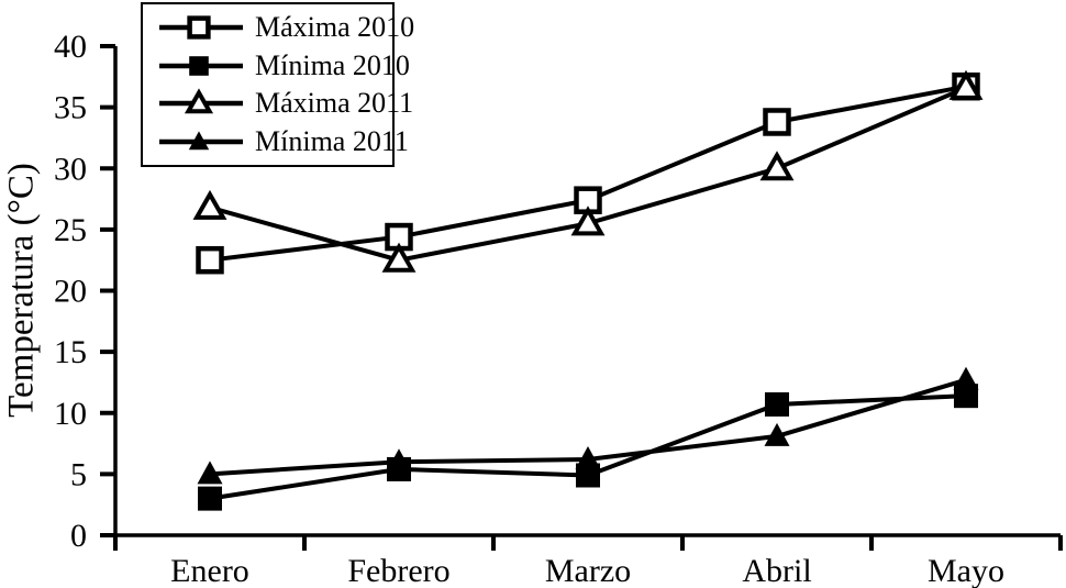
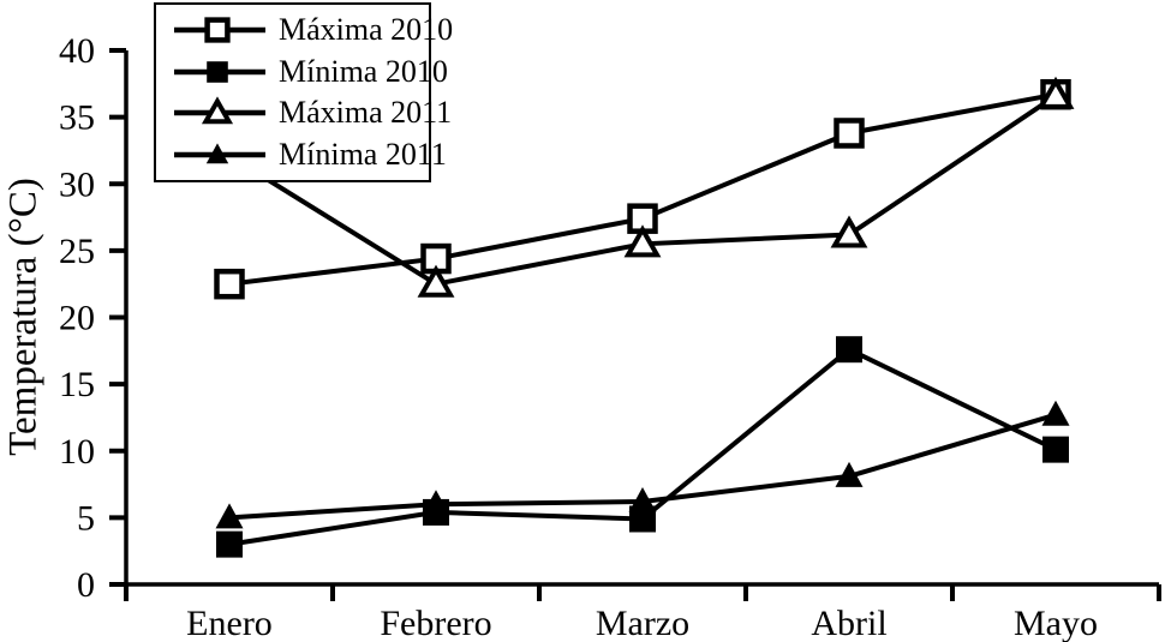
Máxima 2011/Enero: 26.8 -> 32.1
Mínima 2010/Abril: 10.7 -> 17.6
Máxima 2011/Abril: 30.0 -> 26.2
Mínima 2010/Mayo: 11.4 -> 10.1
